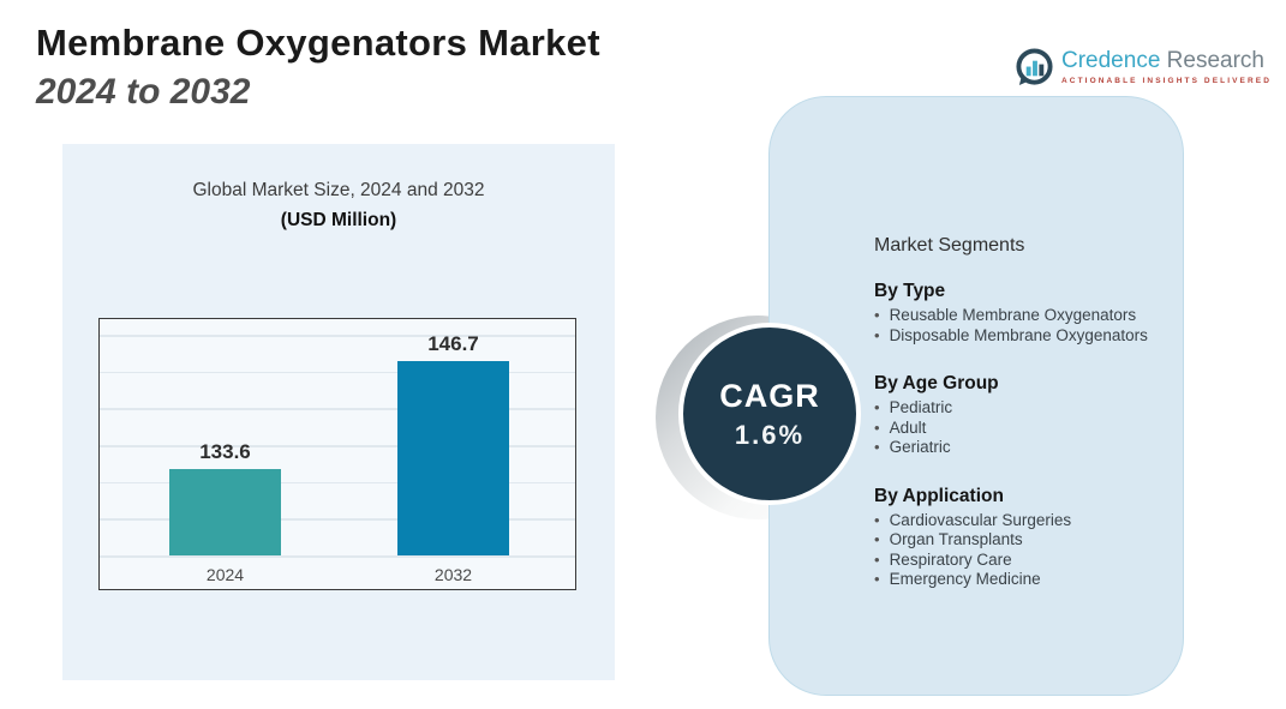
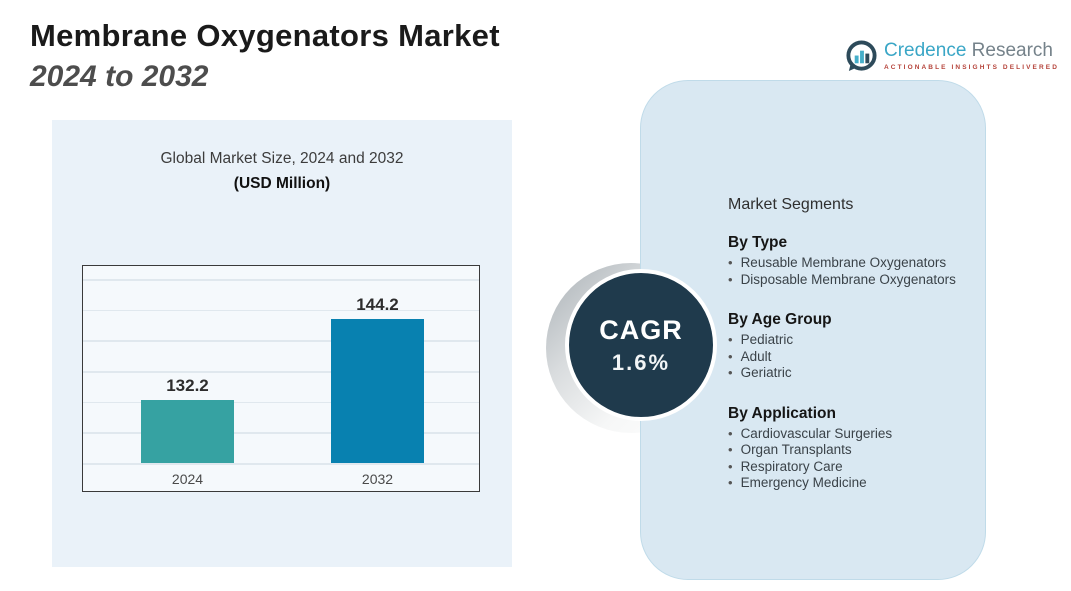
2024: 133.6 -> 132.2
2032: 146.7 -> 144.2
